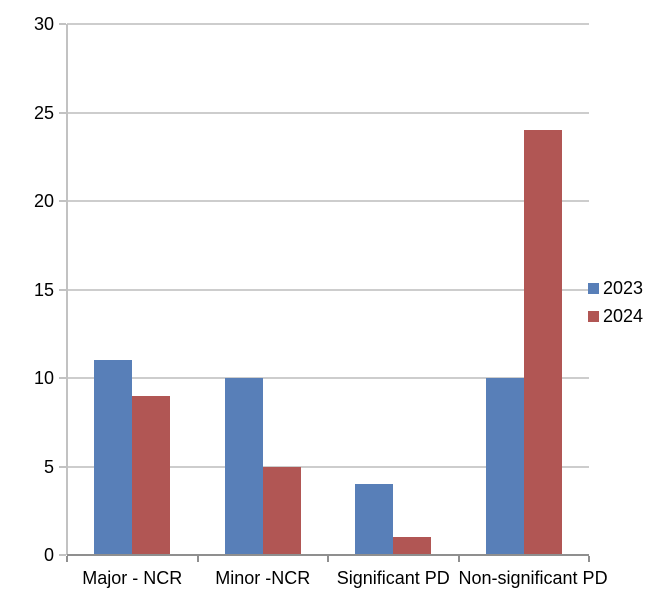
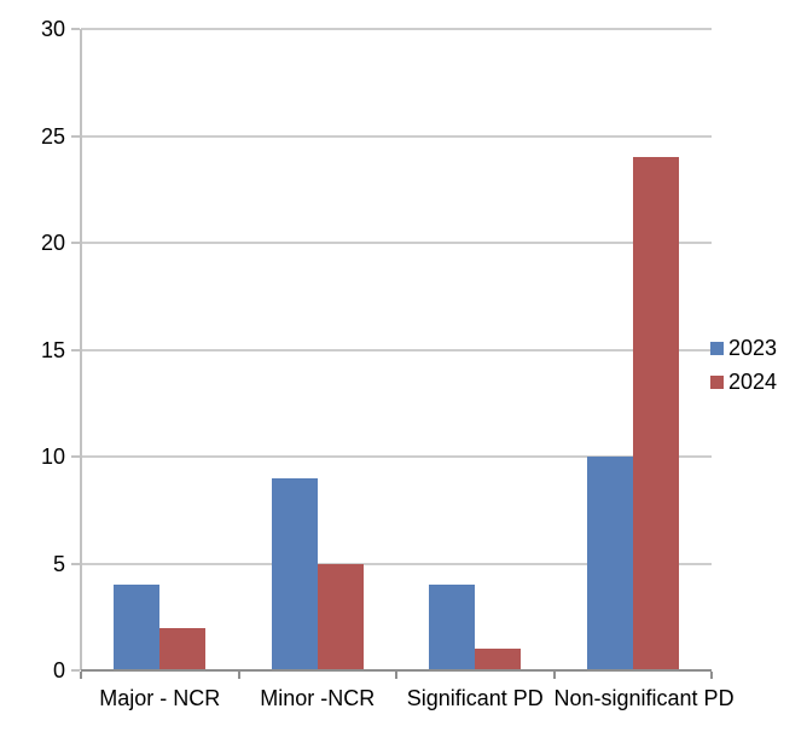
2023/Major - NCR: 11 -> 4
2024/Major - NCR: 9 -> 2
2023/Minor -NCR: 10 -> 9
